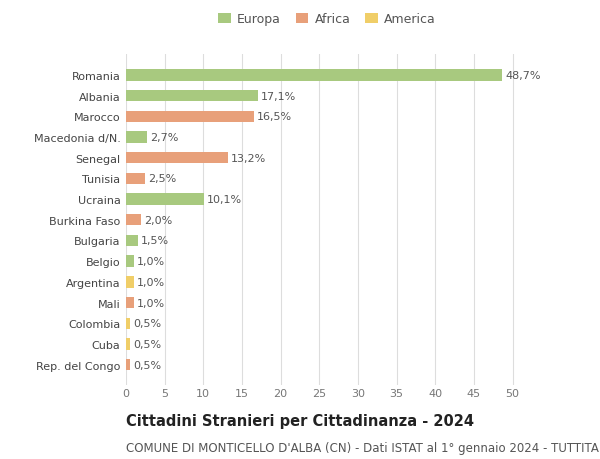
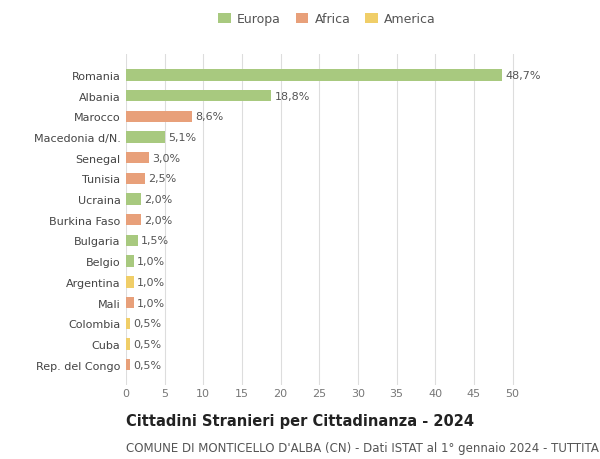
Albania: 17,1% -> 18,8%
Marocco: 16,5% -> 8,6%
Macedonia d/N.: 2,7% -> 5,1%
Senegal: 13,2% -> 3,0%
Ucraina: 10,1% -> 2,0%
